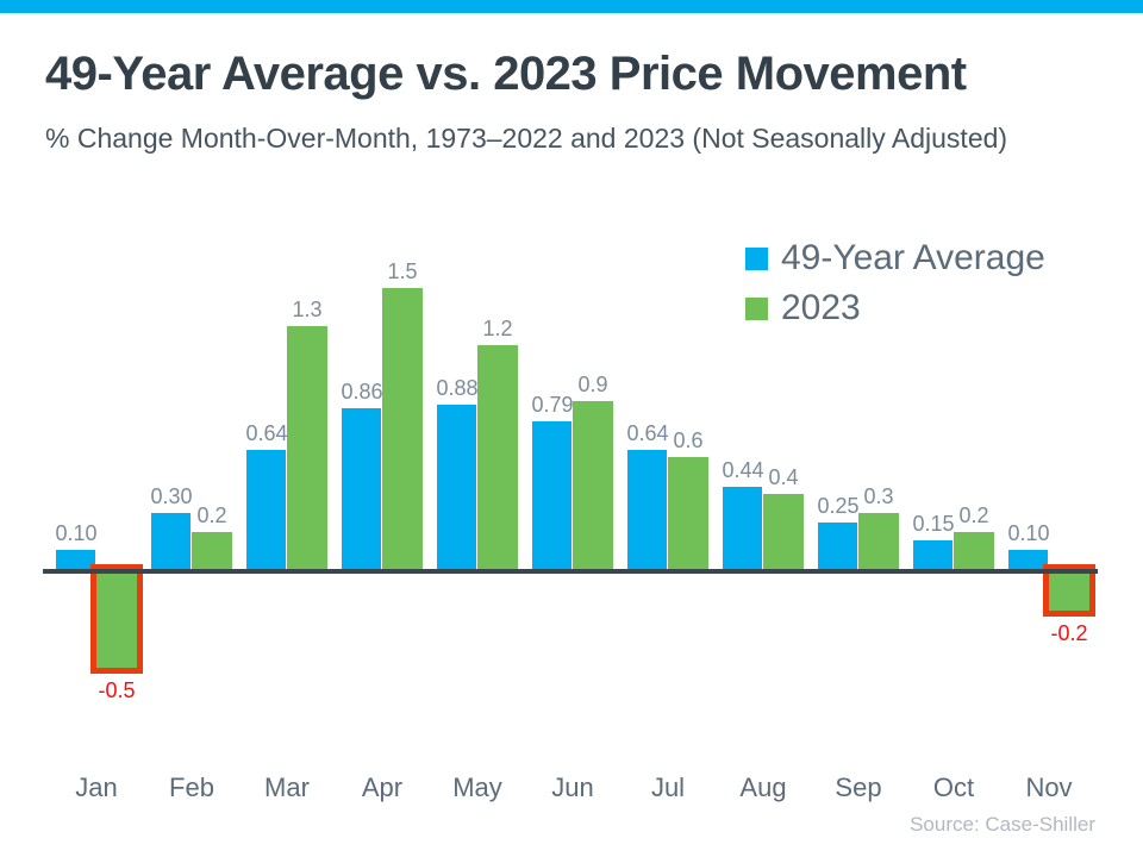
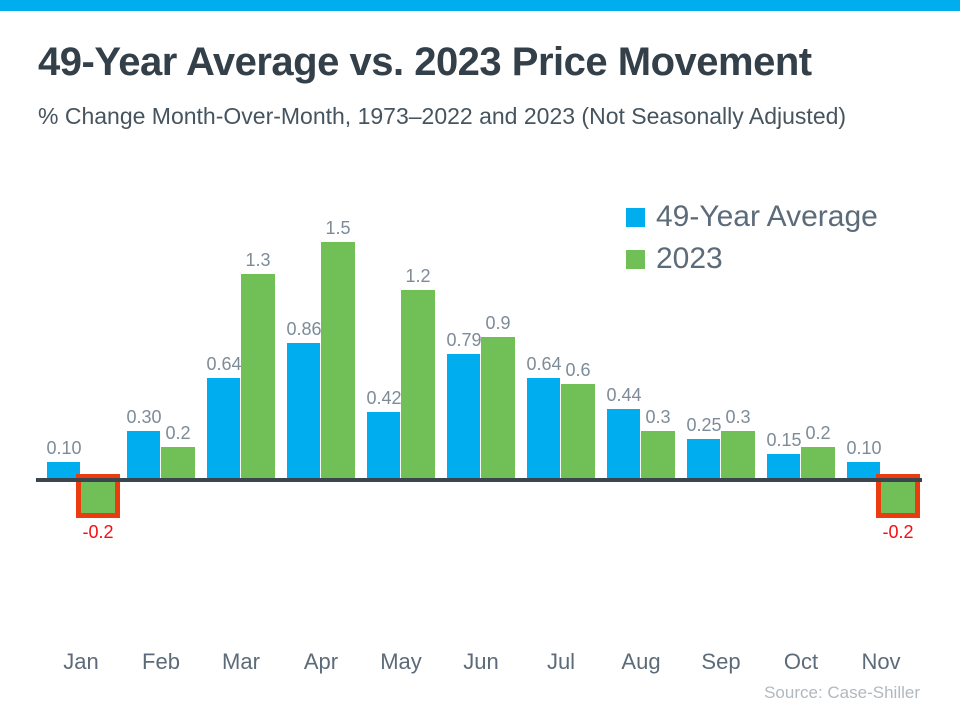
2023/Jan: -0.5 -> -0.2
49-Year Average/May: 0.88 -> 0.42
2023/Aug: 0.4 -> 0.3
